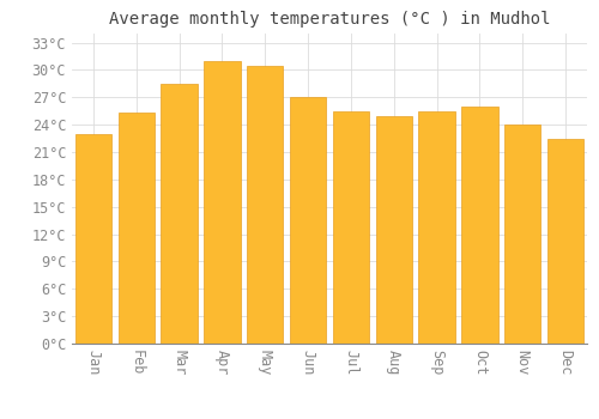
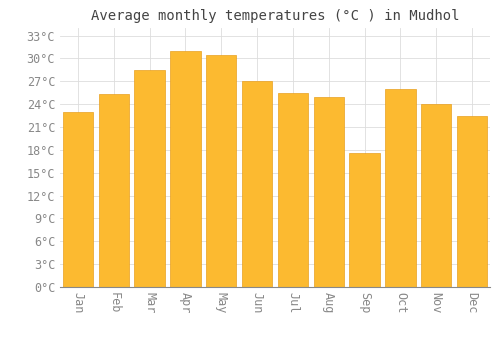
Sep: 25.5°C -> 17.6°C
